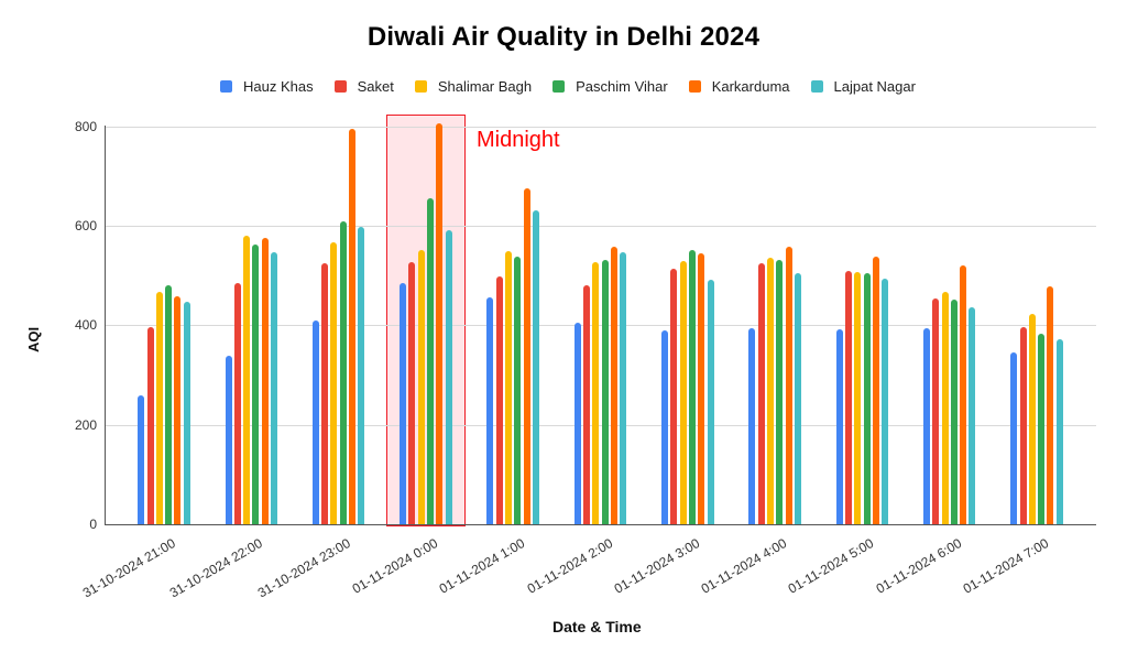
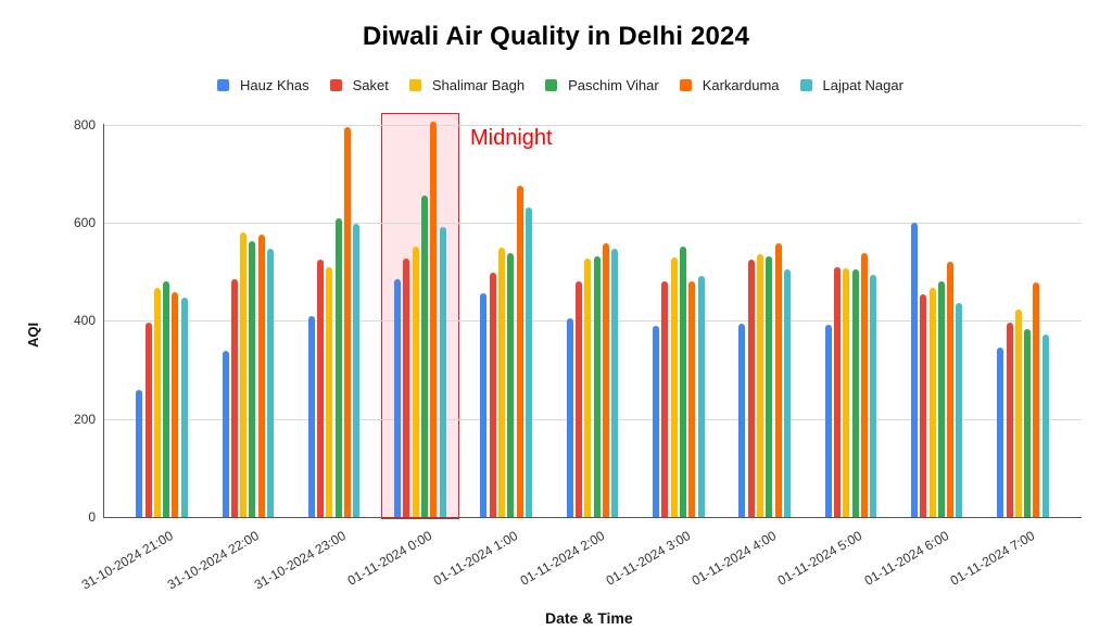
Shalimar Bagh/31-10-2024 23:00: 570 -> 510
Saket/01-11-2024 3:00: 510 -> 480
Karkarduma/01-11-2024 3:00: 540 -> 480
Hauz Khas/01-11-2024 6:00: 400 -> 600
Paschim Vihar/01-11-2024 6:00: 450 -> 480
